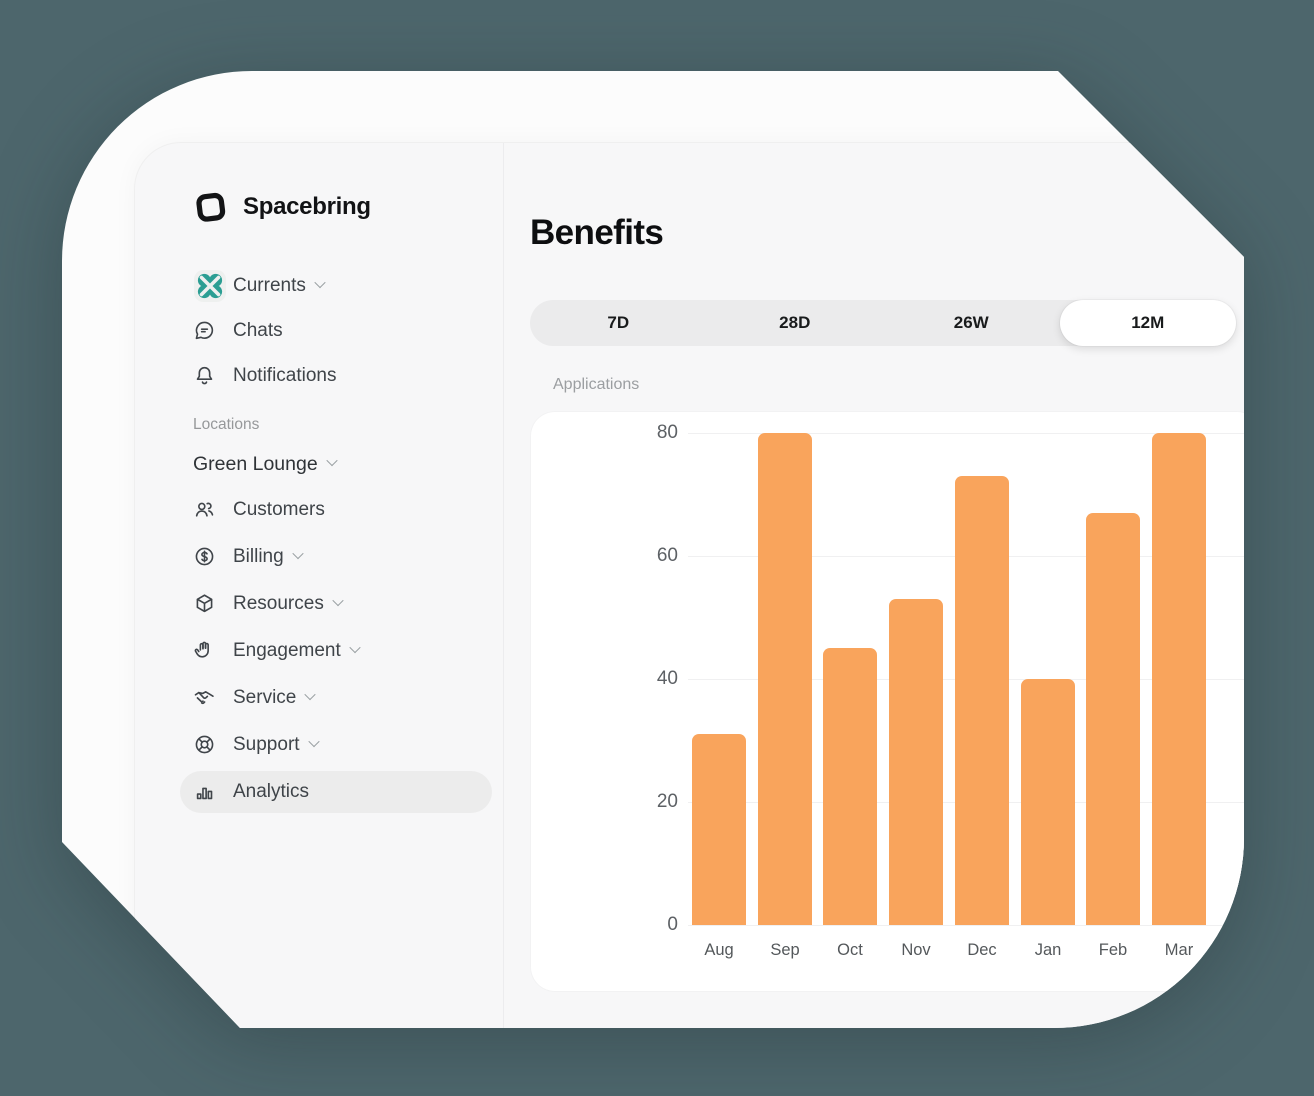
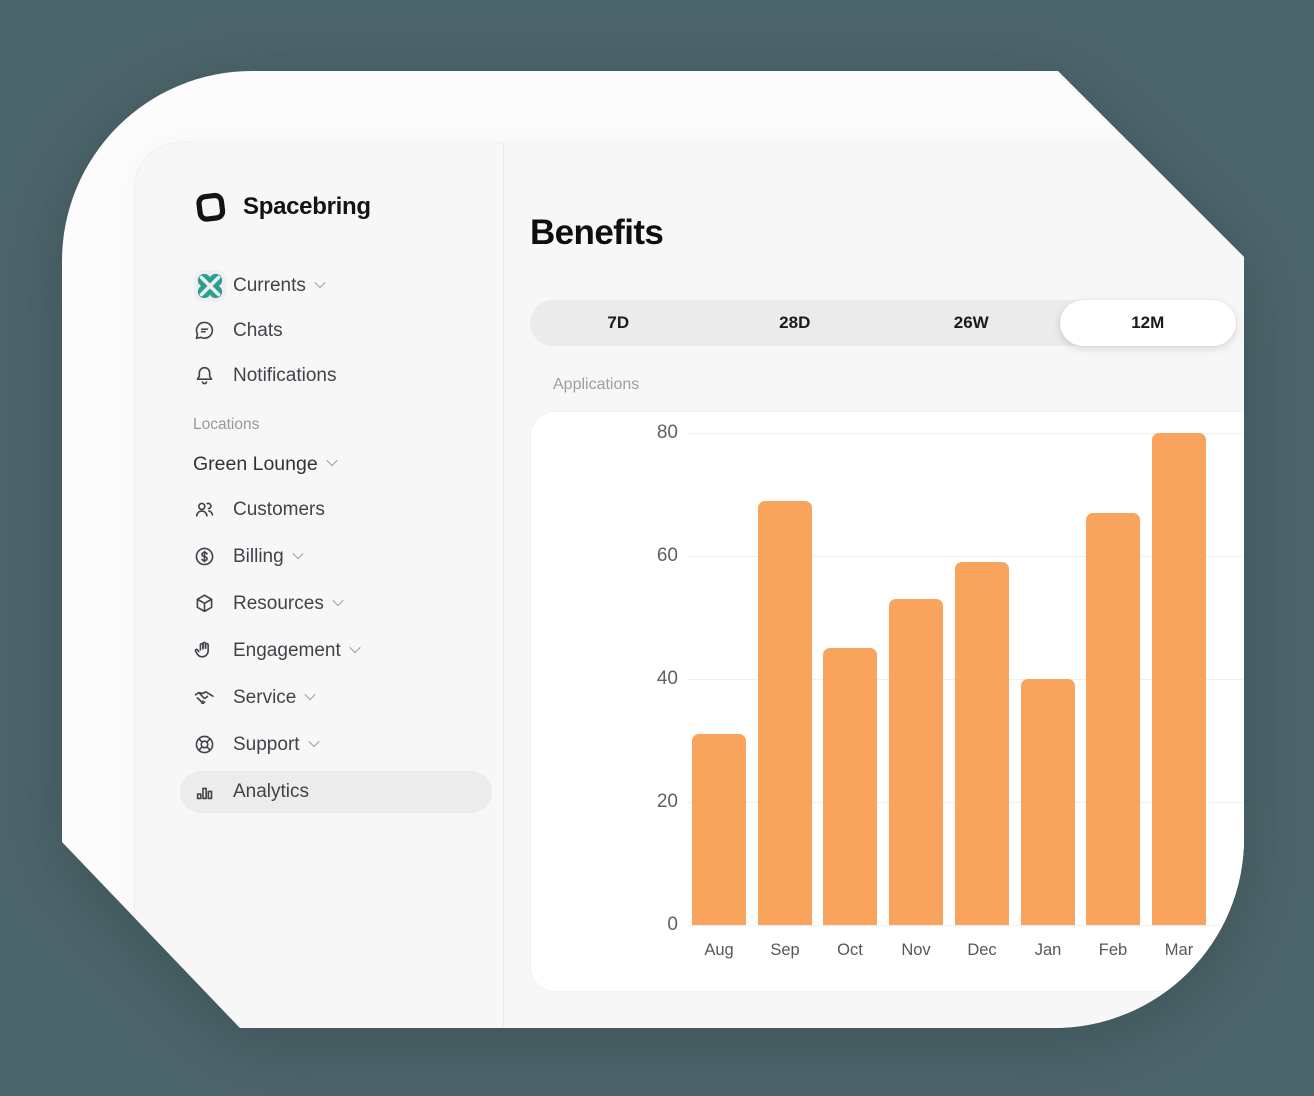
Sep: 80 -> 69
Dec: 73 -> 59
